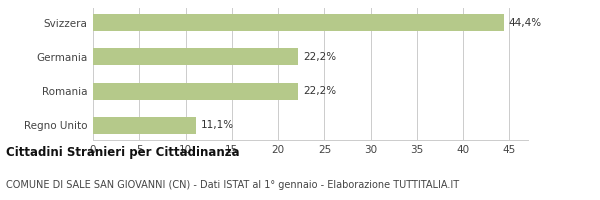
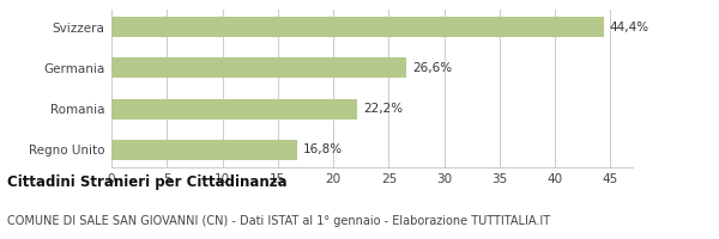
Germania: 22,2% -> 26,6%
Regno Unito: 11,1% -> 16,8%
